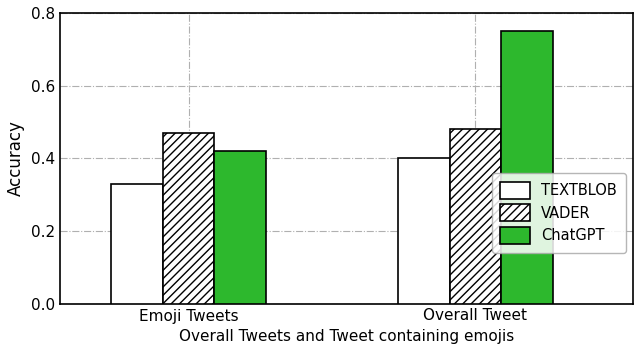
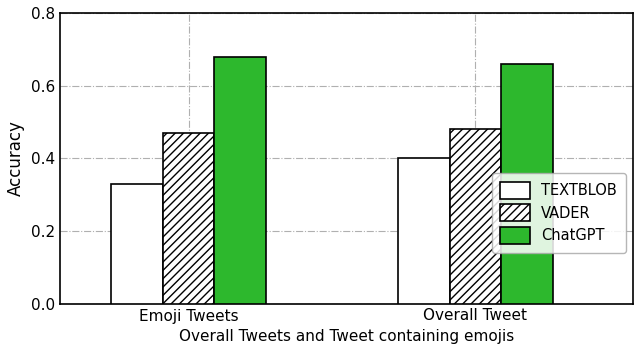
ChatGPT/Emoji Tweets: 0.42 -> 0.68
ChatGPT/Overall Tweet: 0.75 -> 0.66
